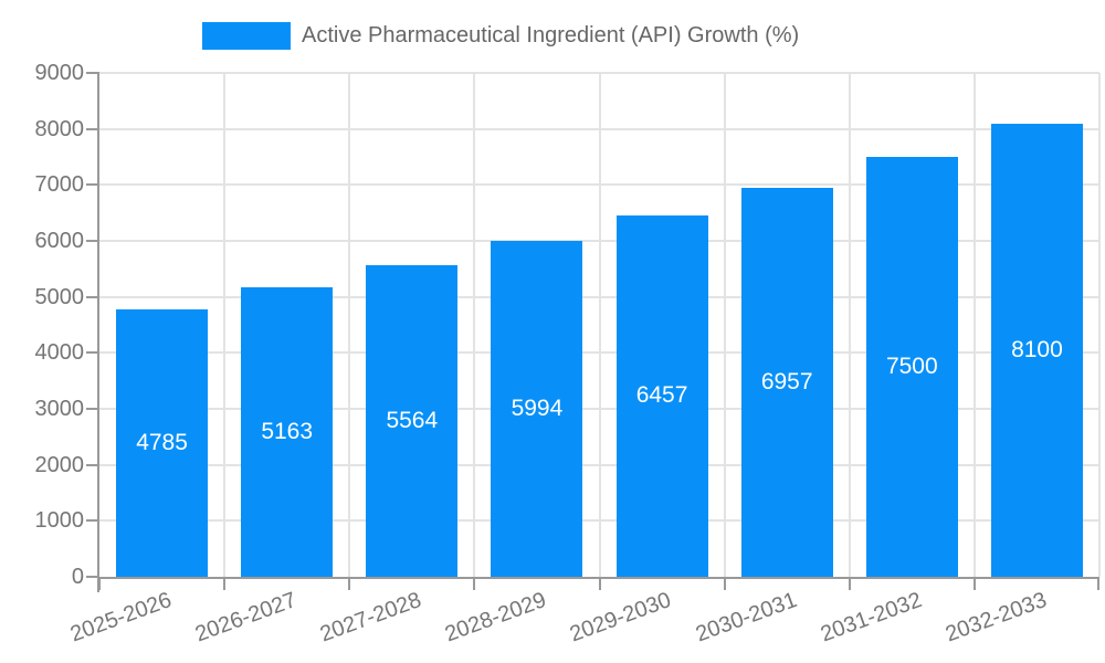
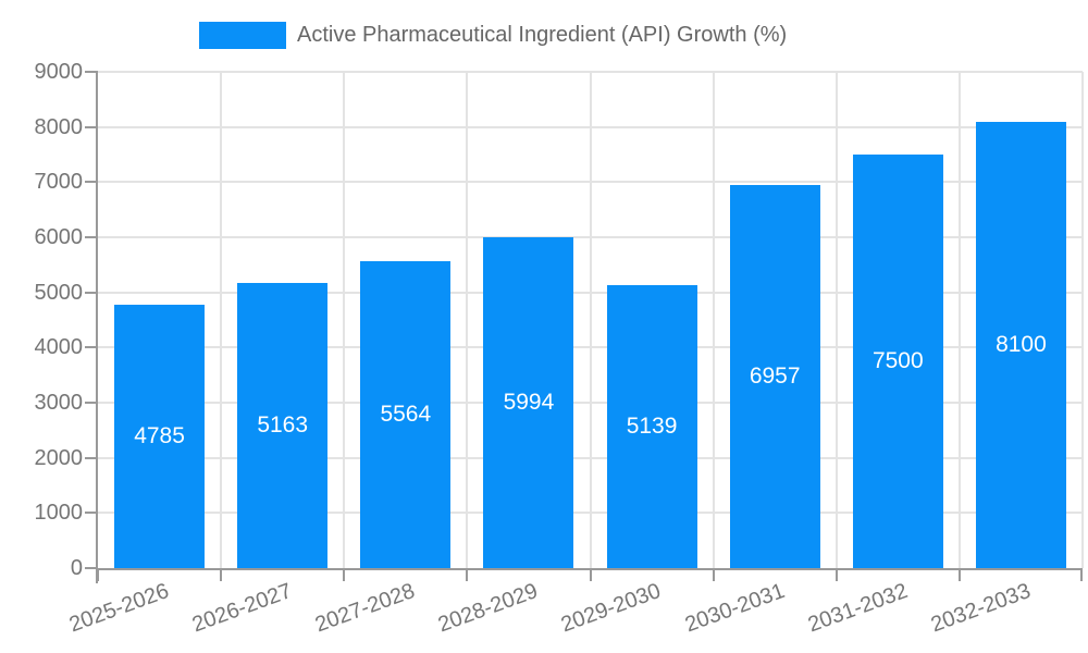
2029-2030: 6457 -> 5139
